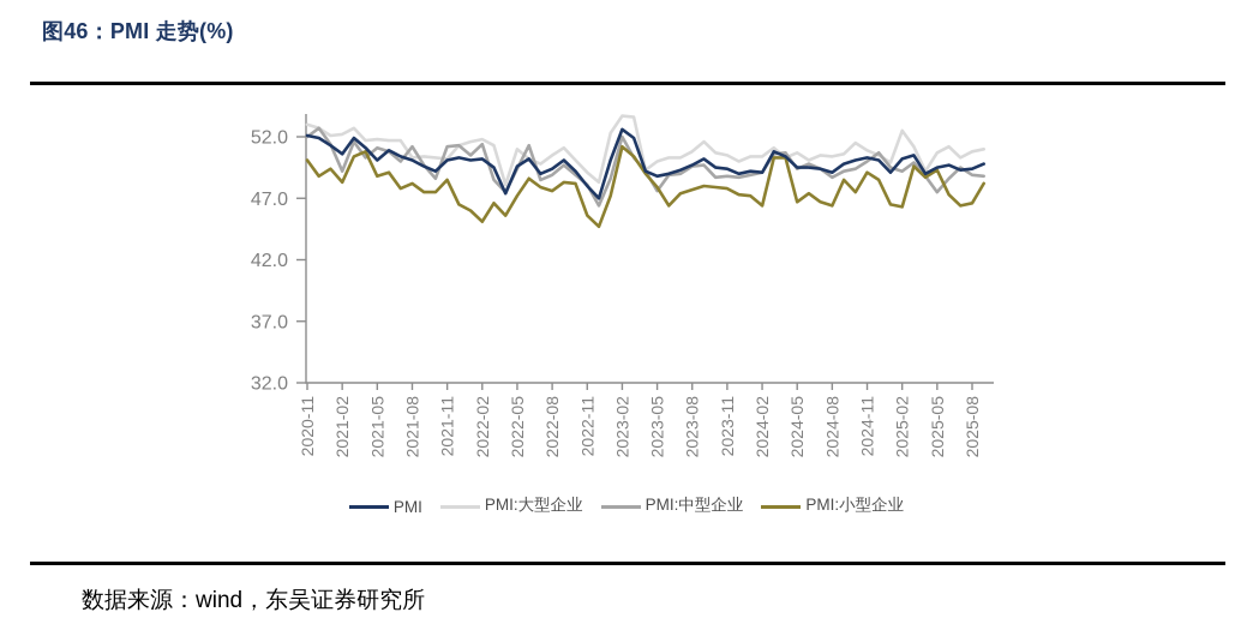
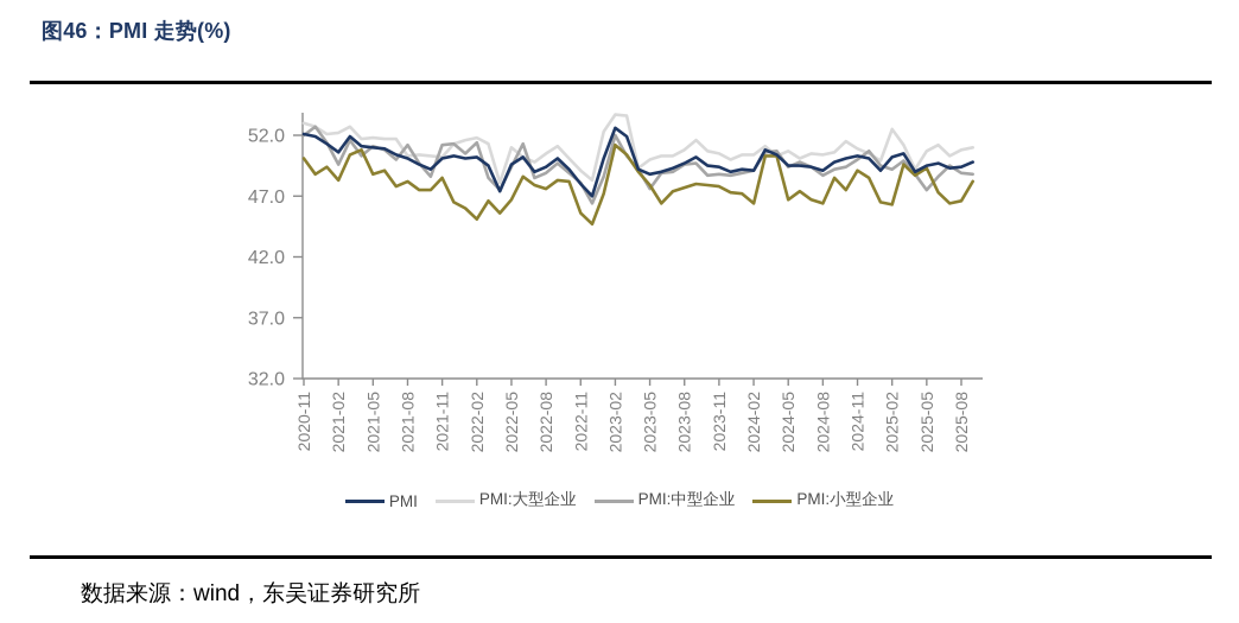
PMI:中型企业/2021-02: 49.2 -> 49.6
PMI/2021-05: 50.1 -> 51.0
PMI:小型企业/2022-05: 47.2 -> 46.7
